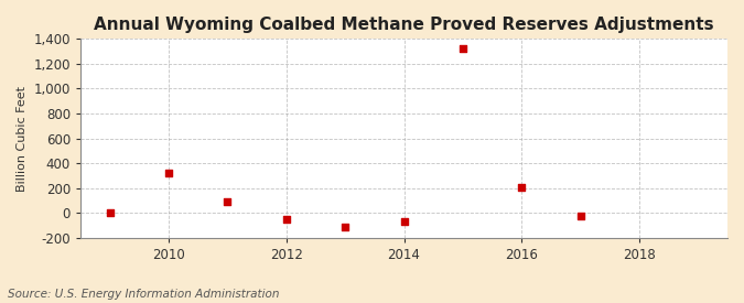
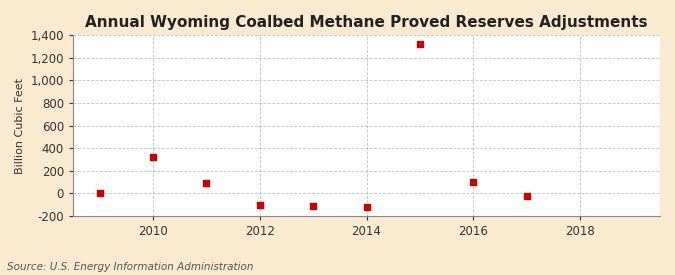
2012: -50 -> -100
2014: -70 -> -120
2016: 210 -> 100
